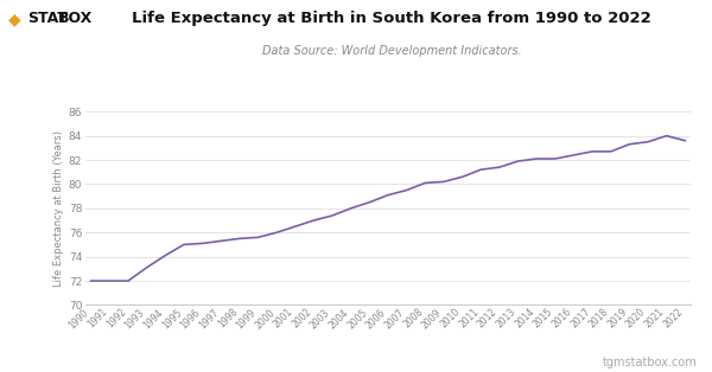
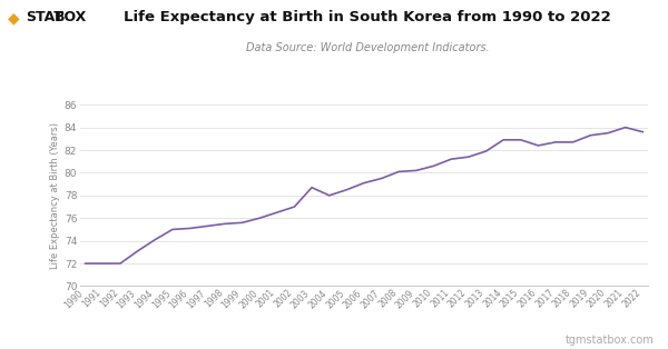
2003: 77.4 -> 78.7
2014: 82.1 -> 82.9
2015: 82.1 -> 82.9
